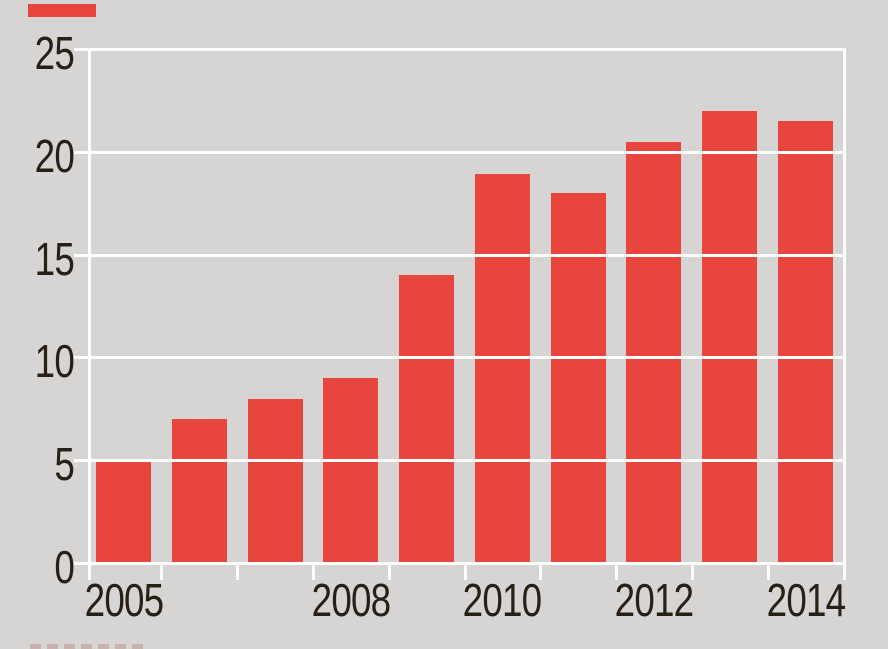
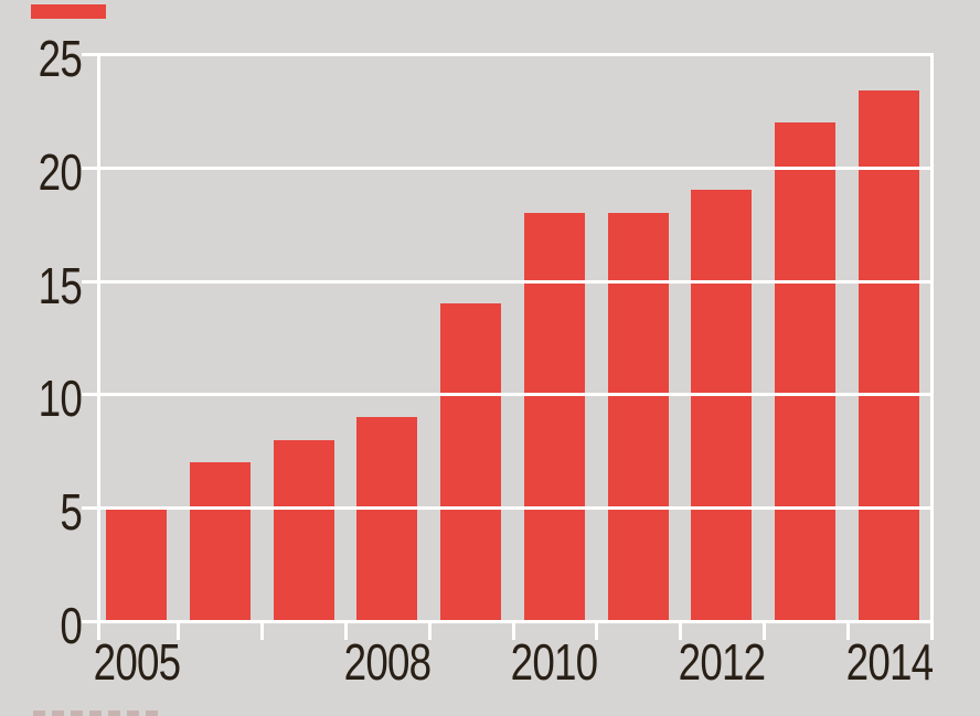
2010: 18.9 -> 18.0
2012: 20.5 -> 19.0
2014: 21.5 -> 23.4
